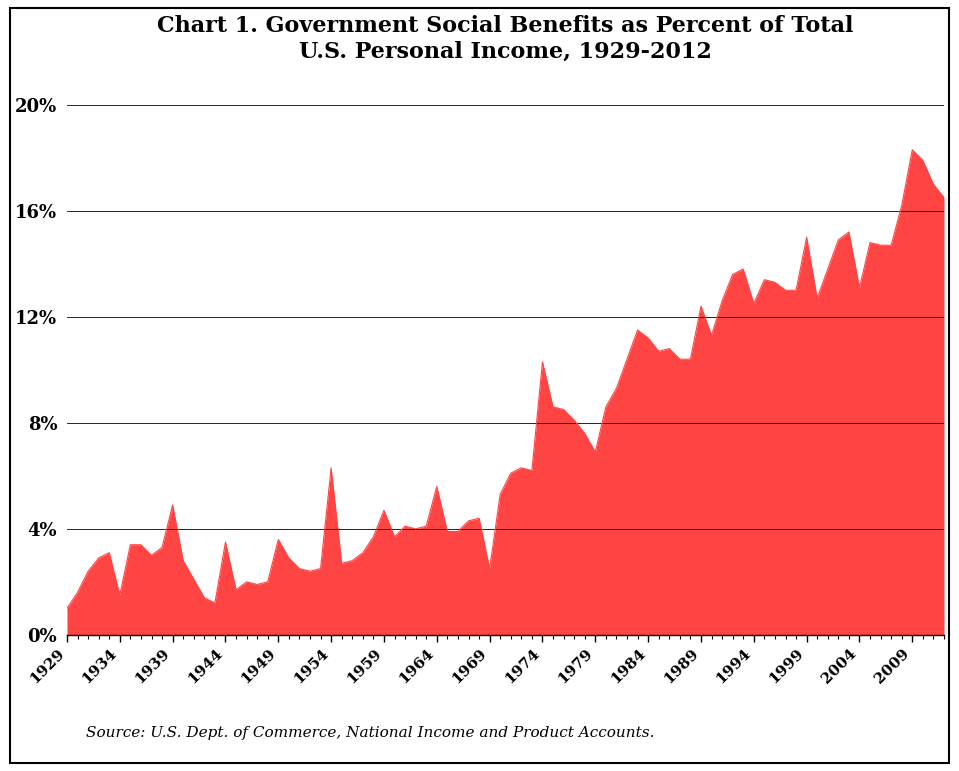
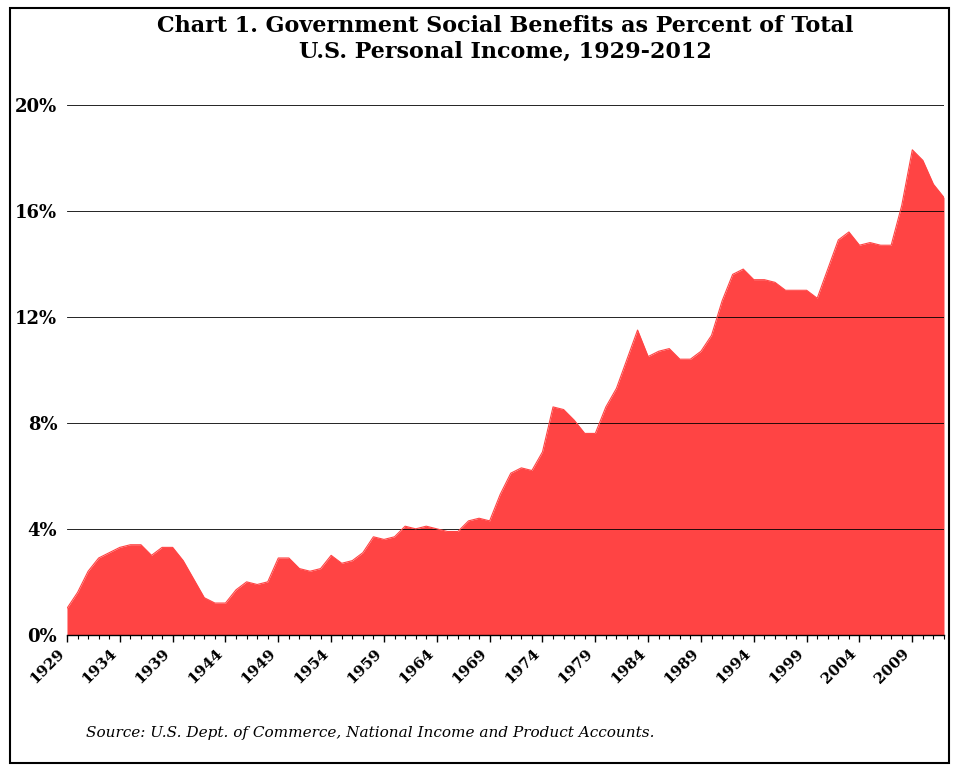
1934: 1.5% -> 3.3%
1939: 4.9% -> 3.3%
1944: 3.5% -> 1.2%
1949: 3.6% -> 2.9%
1954: 6.3% -> 3.0%
1959: 4.7% -> 3.6%
1964: 5.6% -> 4.0%
1969: 2.5% -> 4.3%
1974: 10.3% -> 6.9%
1979: 6.9% -> 7.6%
1984: 11.2% -> 10.5%
1989: 12.4% -> 10.7%
1994: 12.5% -> 13.4%
1999: 15.0% -> 13.0%
2004: 13.1% -> 14.7%
